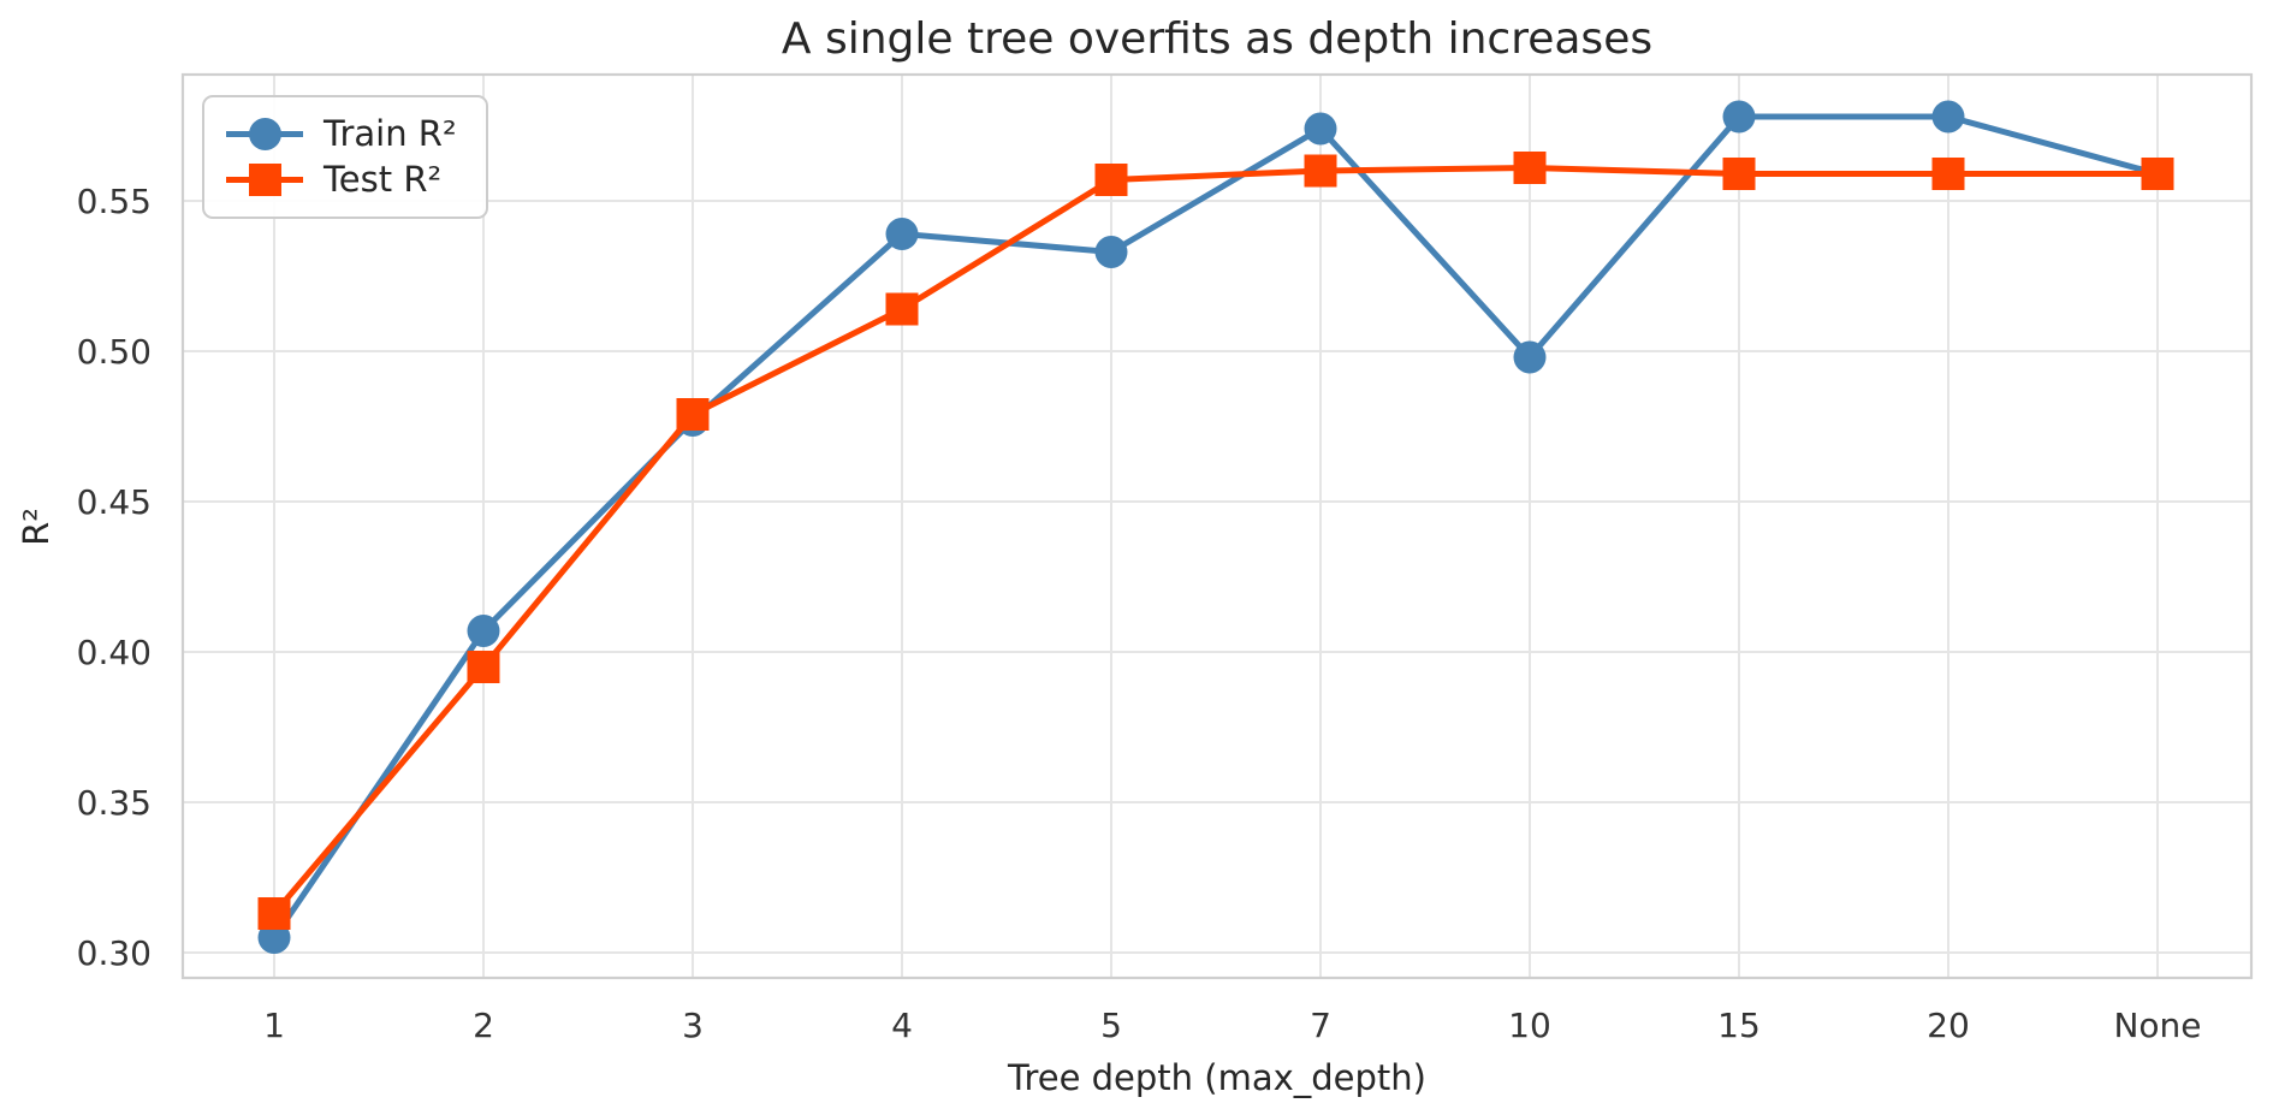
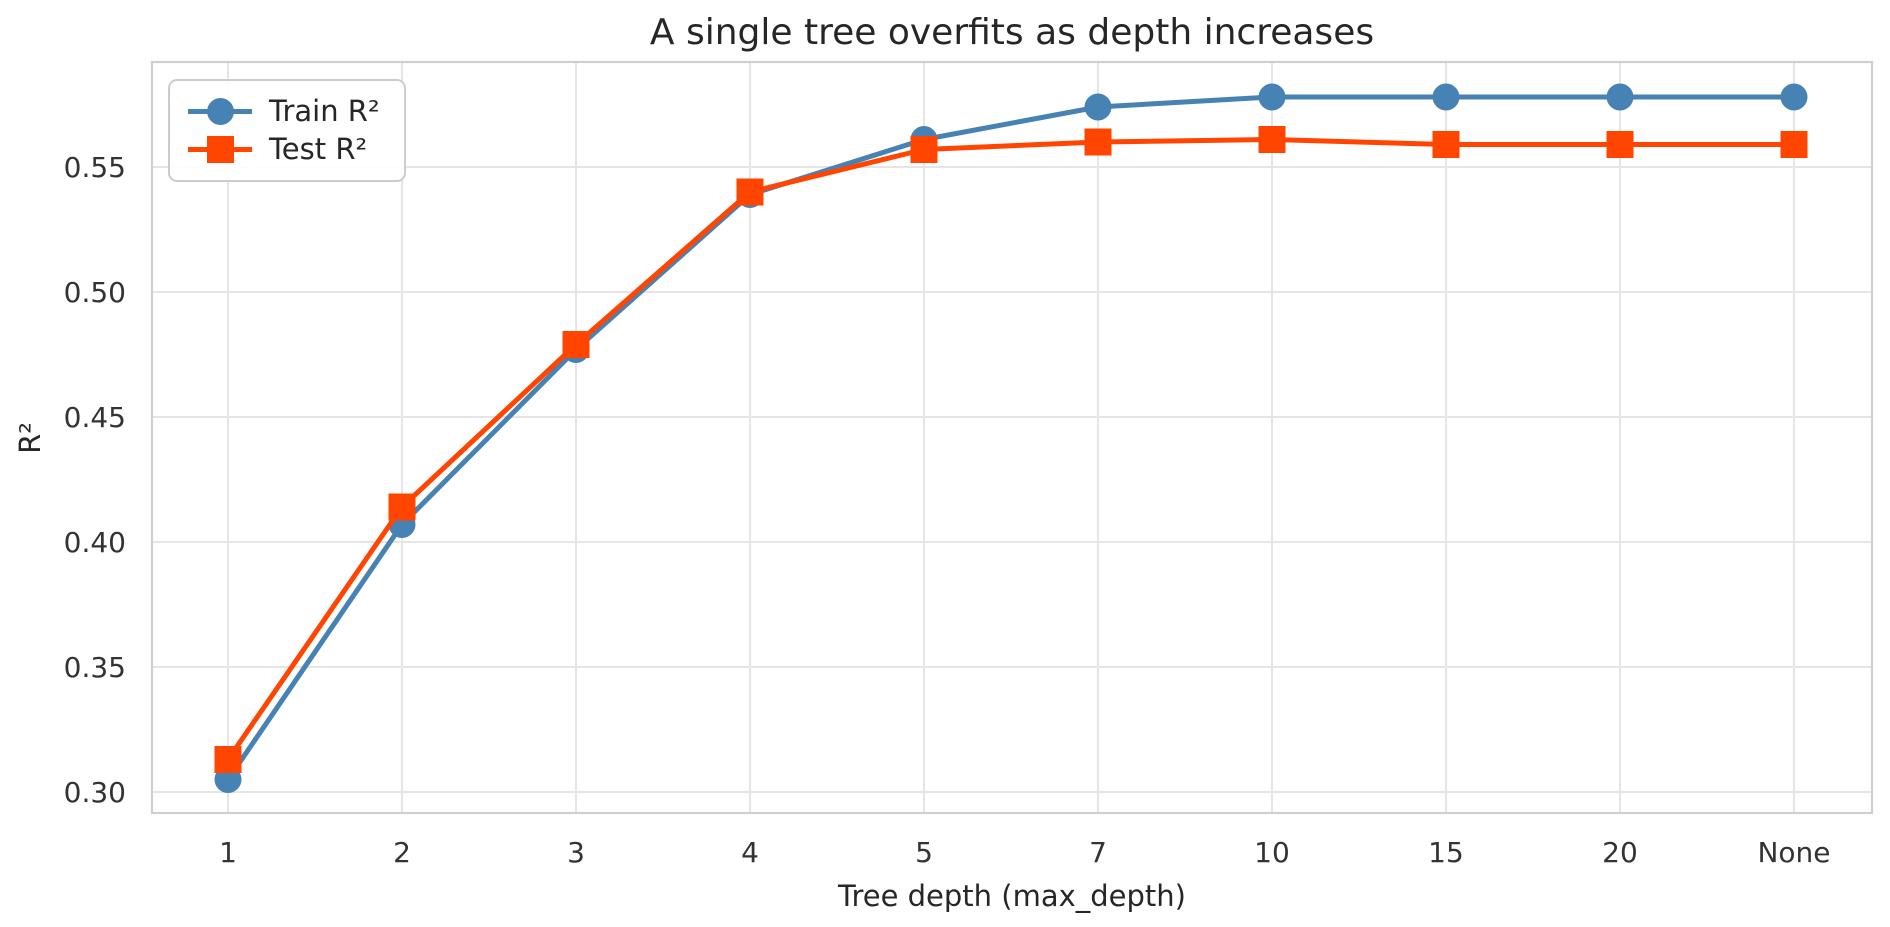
Test R²/2: 0.395 -> 0.414
Test R²/4: 0.514 -> 0.540
Train R²/5: 0.533 -> 0.561
Train R²/10: 0.498 -> 0.578
Train R²/None: 0.559 -> 0.578
